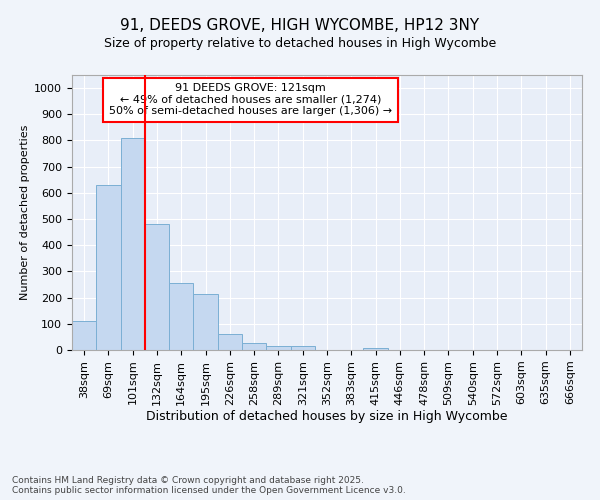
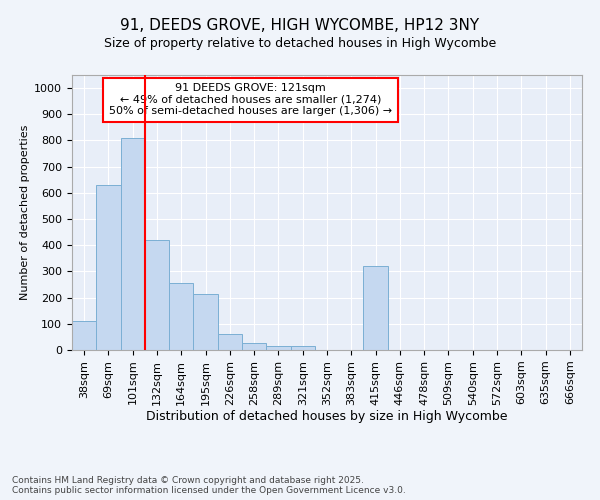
132sqm: 480 -> 420
415sqm: 8 -> 320
